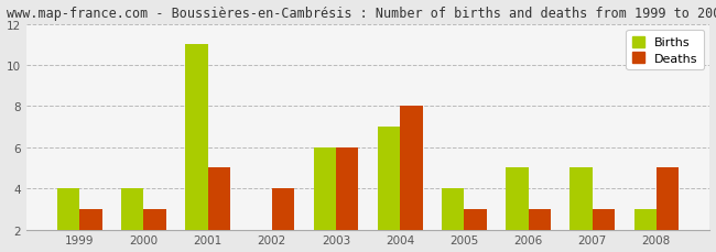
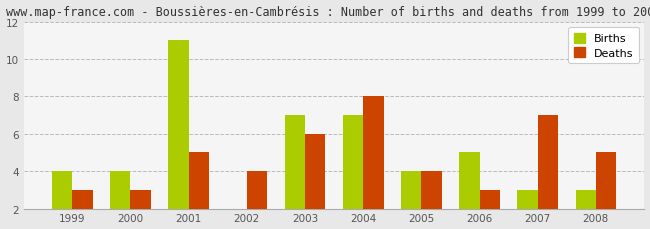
Births/2003: 6 -> 7
Deaths/2005: 3 -> 4
Births/2007: 5 -> 3
Deaths/2007: 3 -> 7
